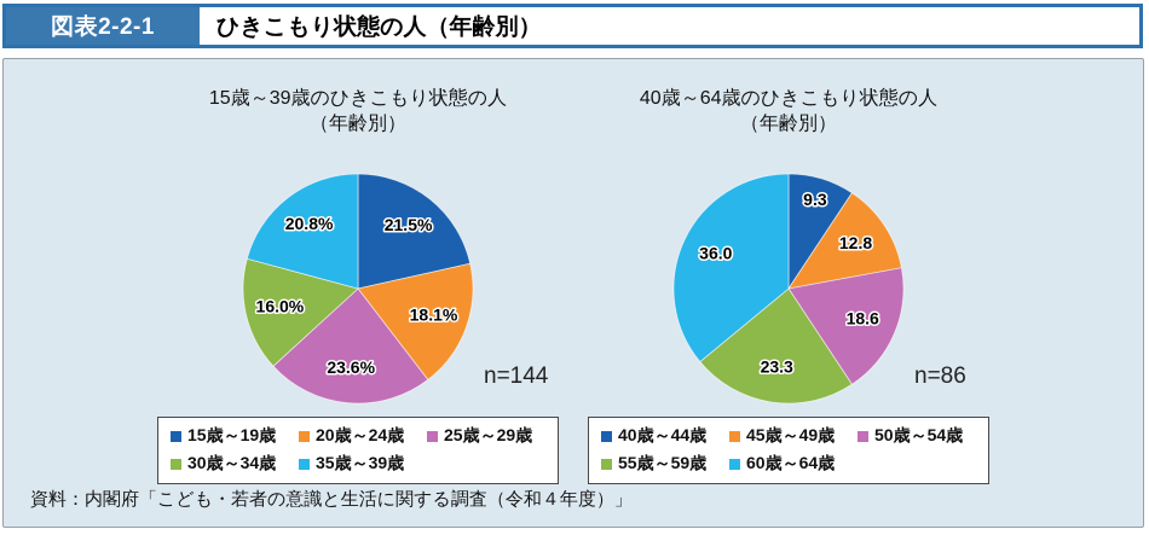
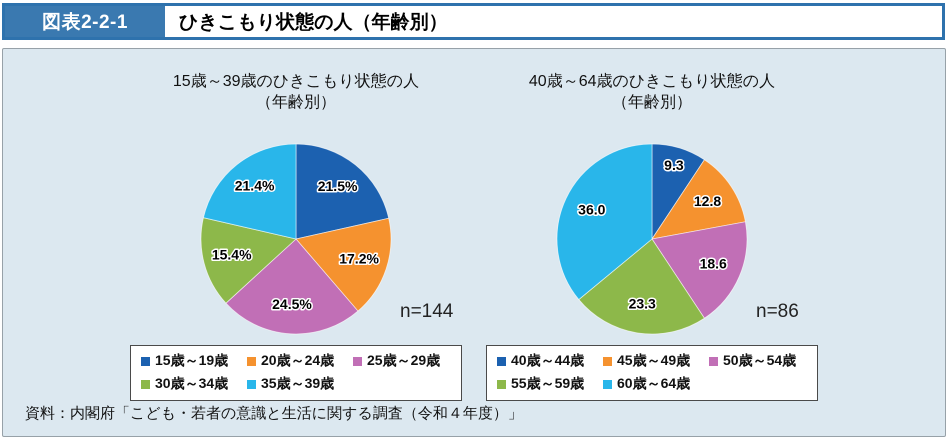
15歳～39歳のひきこもり状態の人/20歳～24歳: 18.1% -> 17.2%
15歳～39歳のひきこもり状態の人/25歳～29歳: 23.6% -> 24.5%
15歳～39歳のひきこもり状態の人/30歳～34歳: 16.0% -> 15.4%
15歳～39歳のひきこもり状態の人/35歳～39歳: 20.8% -> 21.4%
